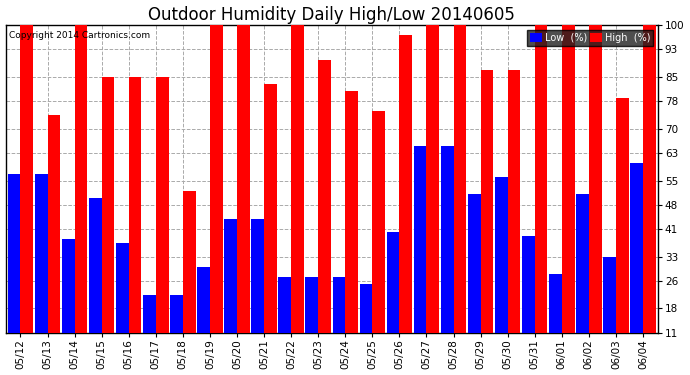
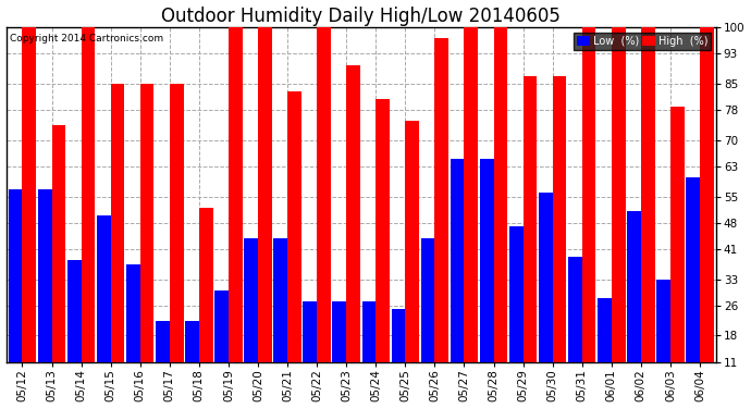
Low (%)/05/26: 40 -> 44
Low (%)/05/29: 51 -> 47
